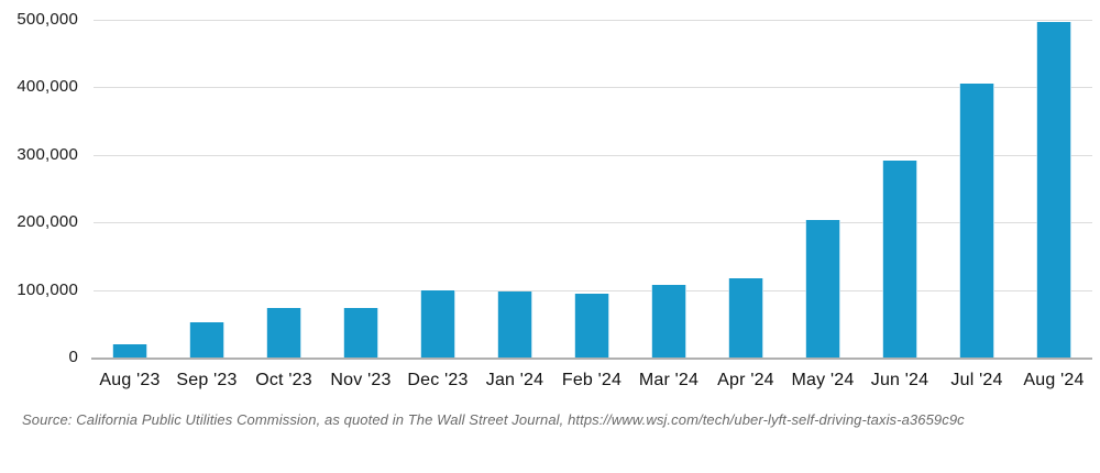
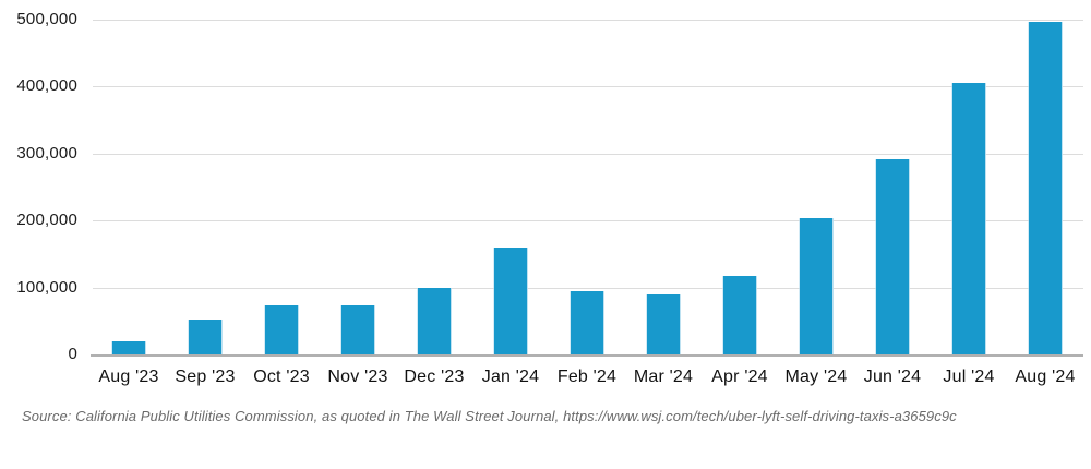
Jan '24: 100000 -> 160000
Mar '24: 110000 -> 90000
